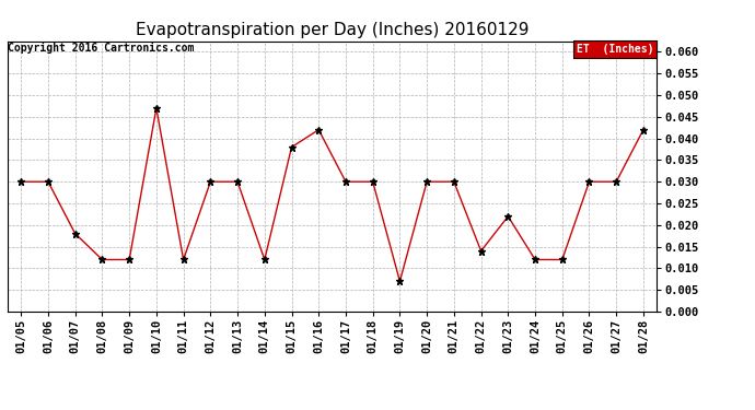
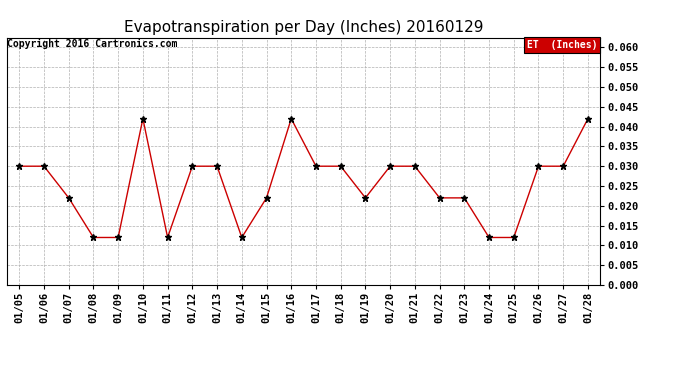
01/07: 0.018 -> 0.022
01/10: 0.047 -> 0.042
01/15: 0.038 -> 0.022
01/19: 0.007 -> 0.022
01/22: 0.014 -> 0.022
